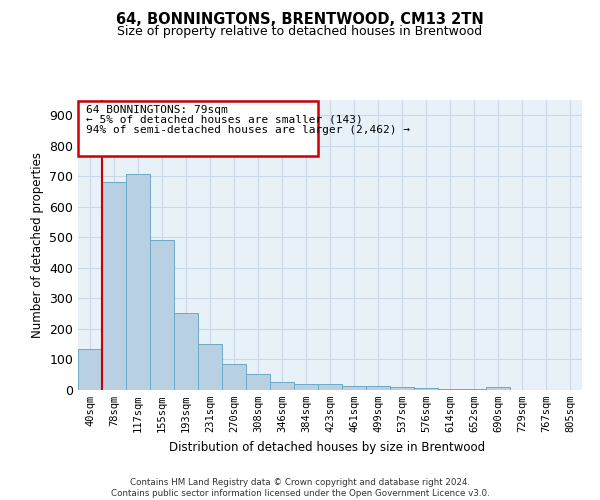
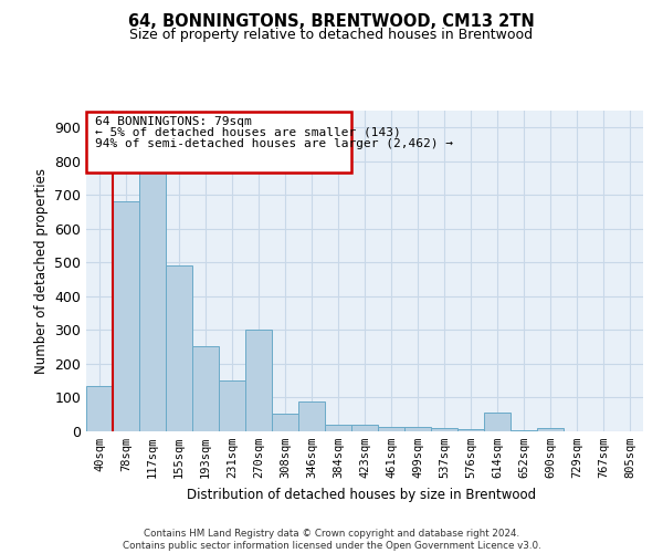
117sqm: 707 -> 770
270sqm: 85 -> 300
346sqm: 27 -> 90
614sqm: 3 -> 55
